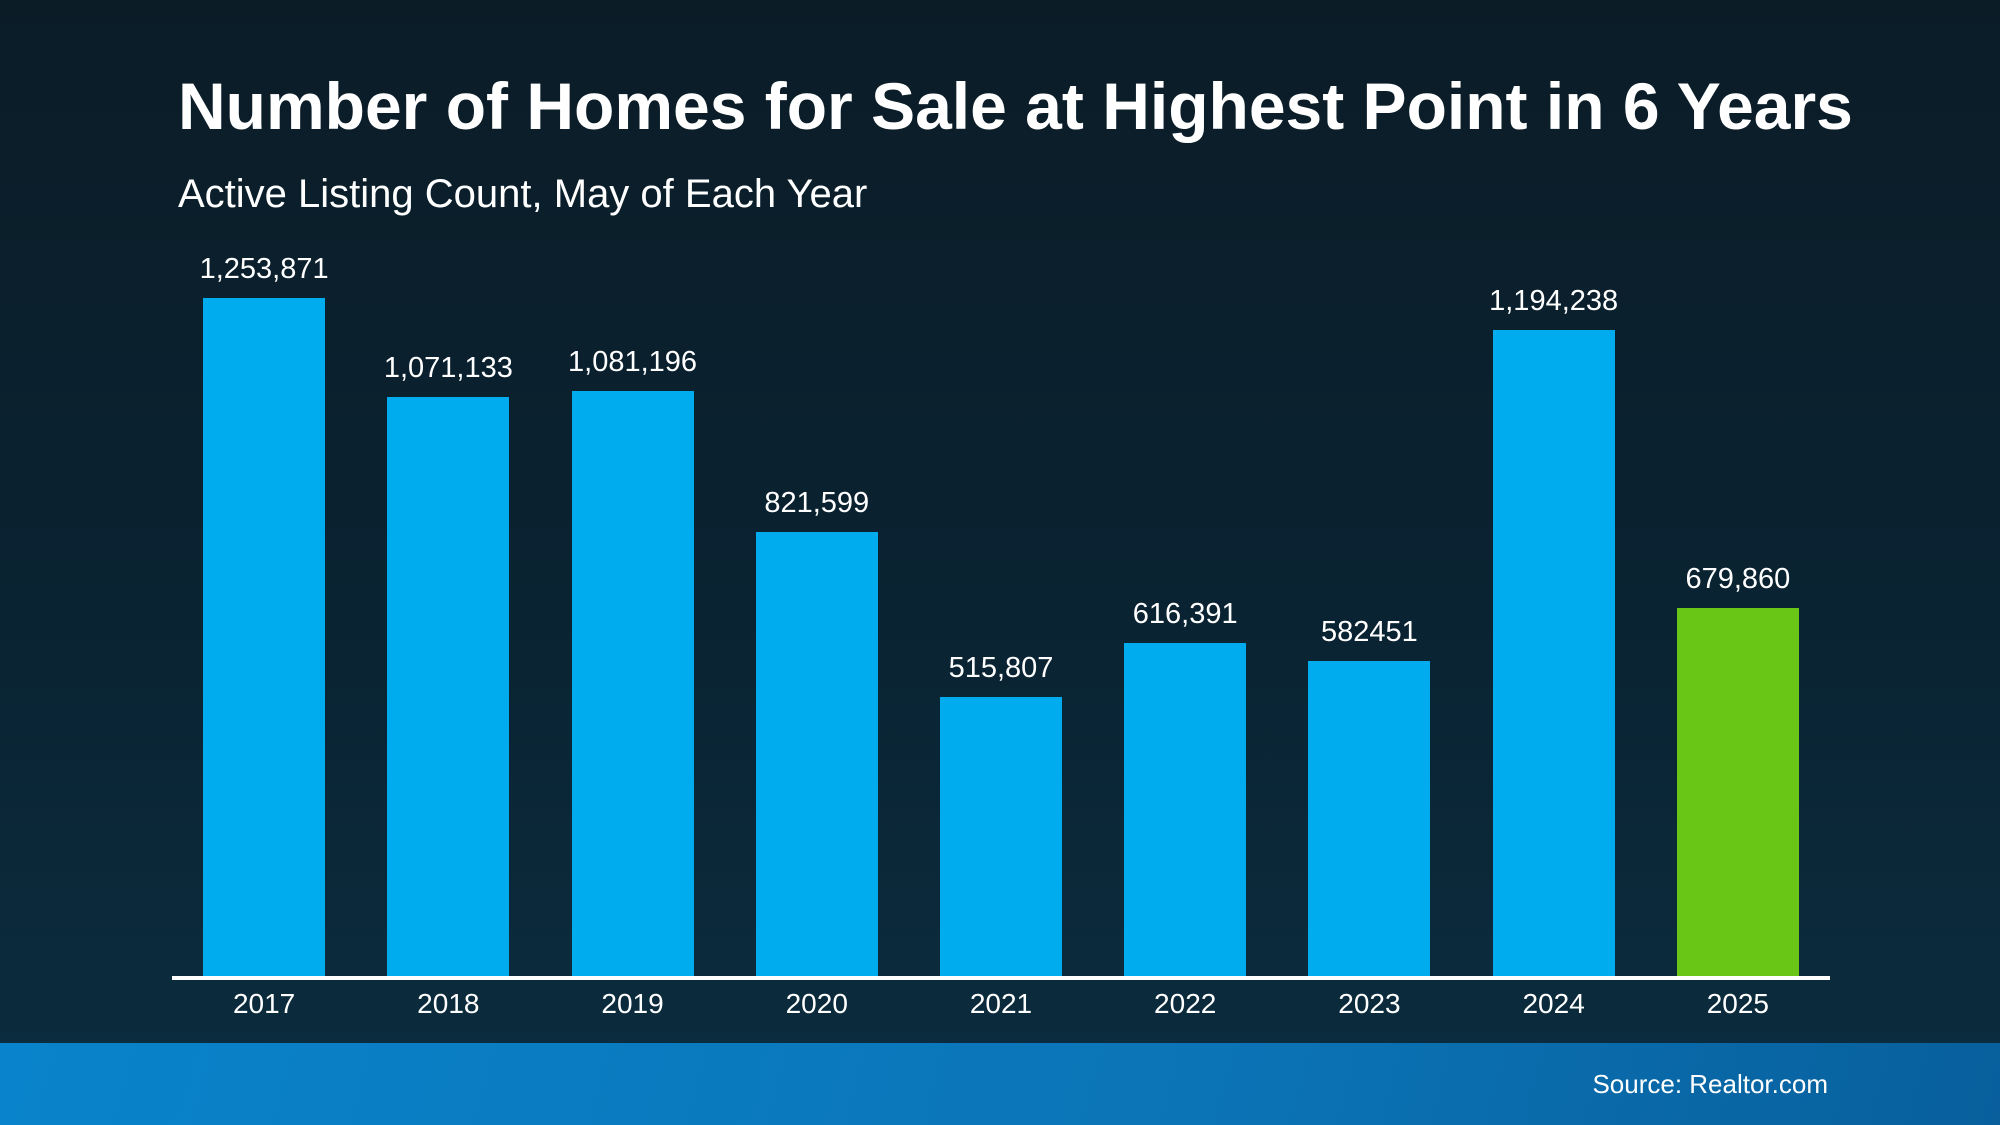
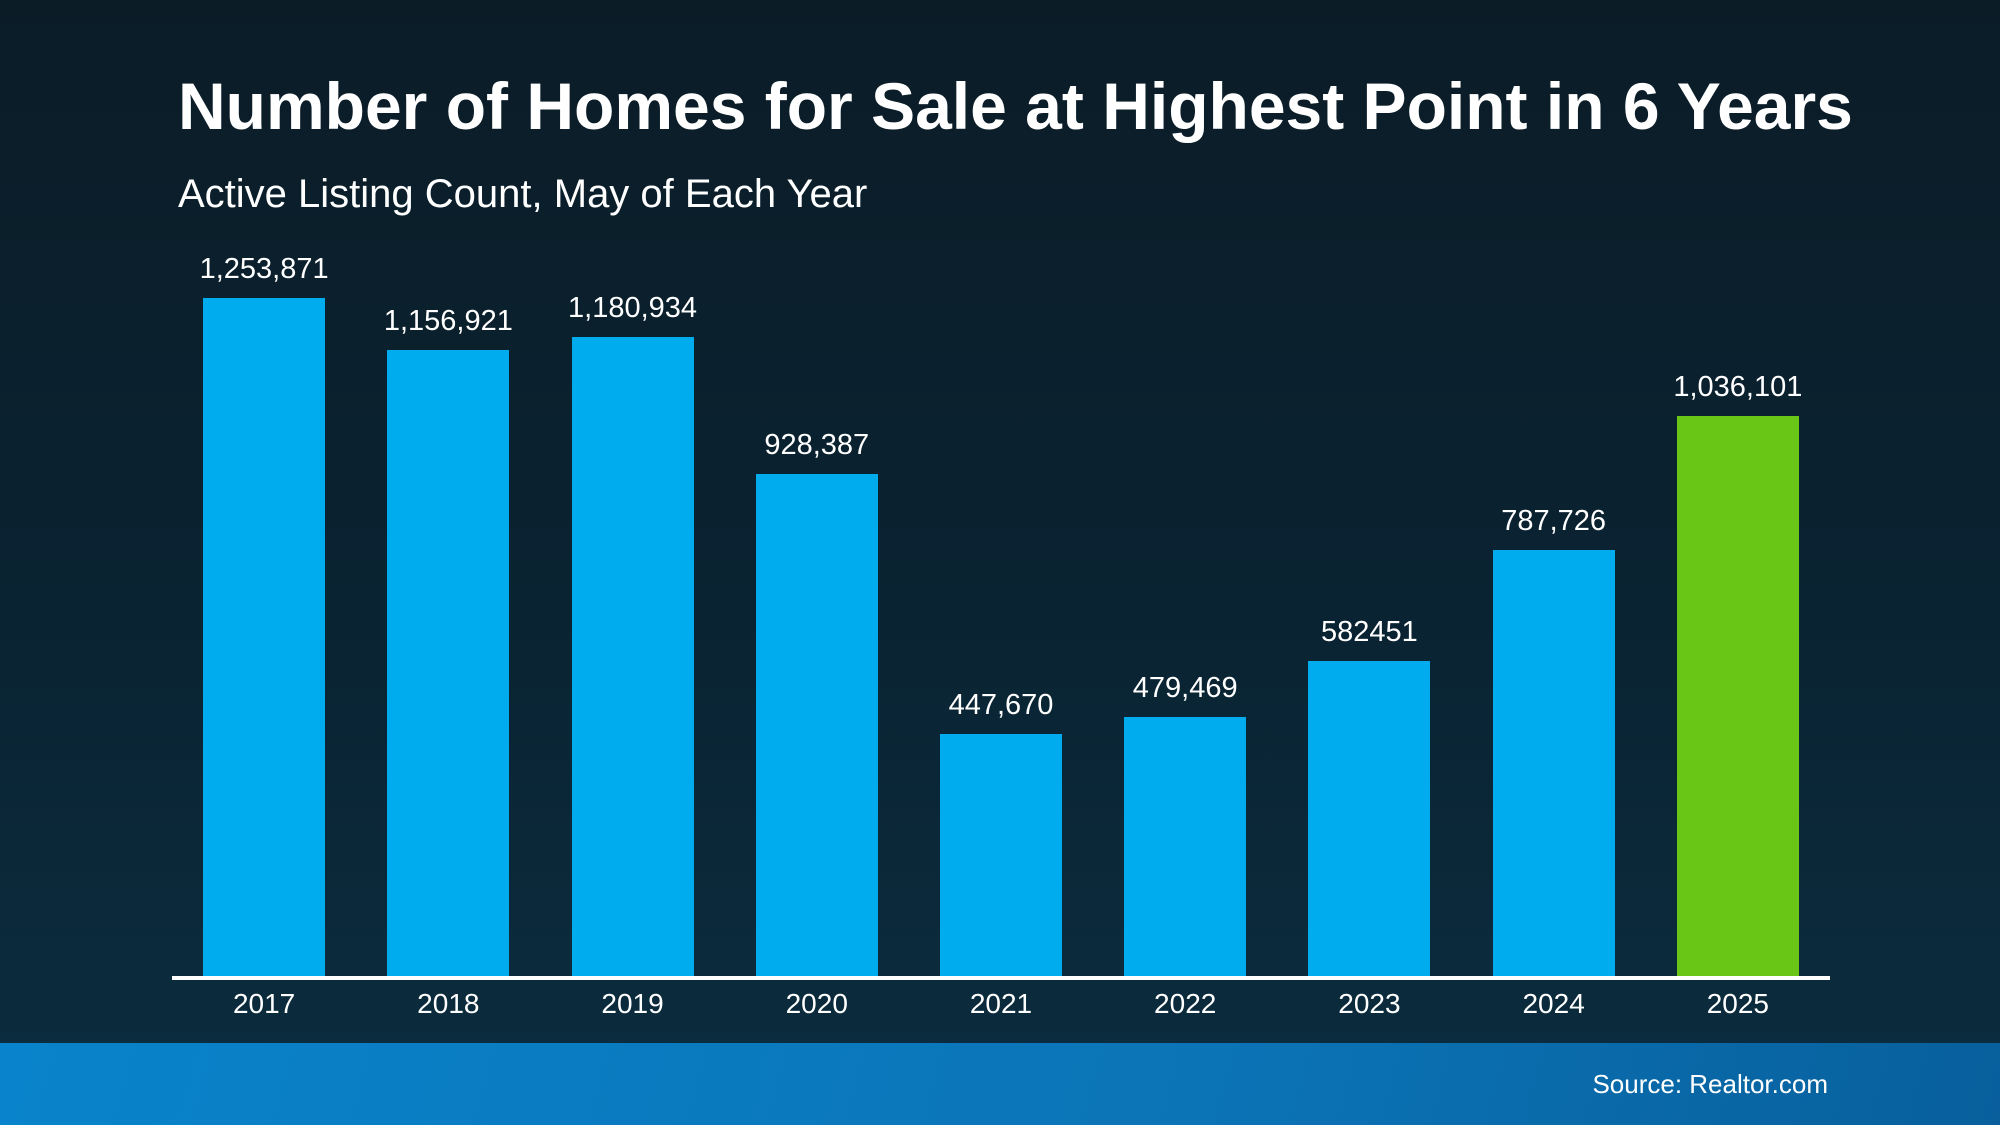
2018: 1,071,133 -> 1,156,921
2019: 1,081,196 -> 1,180,934
2020: 821,599 -> 928,387
2021: 515,807 -> 447,670
2022: 616,391 -> 479,469
2024: 1,194,238 -> 787,726
2025: 679,860 -> 1,036,101
